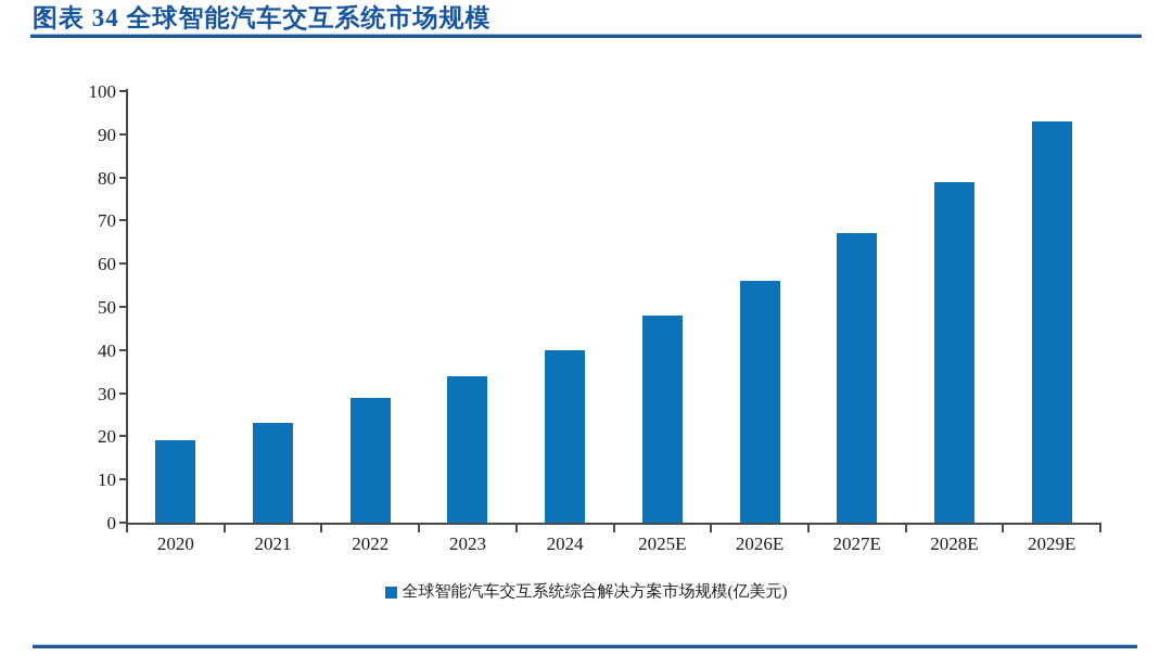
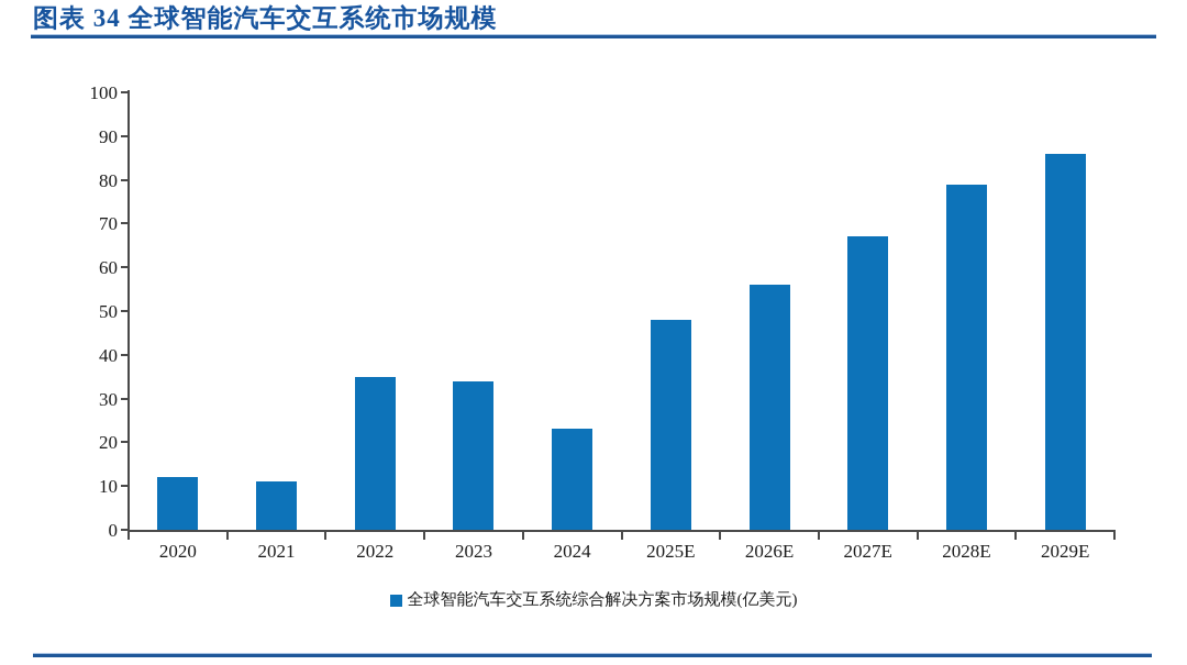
2020: 19 -> 12
2021: 23 -> 11
2022: 29 -> 35
2024: 40 -> 23
2029E: 93 -> 86
